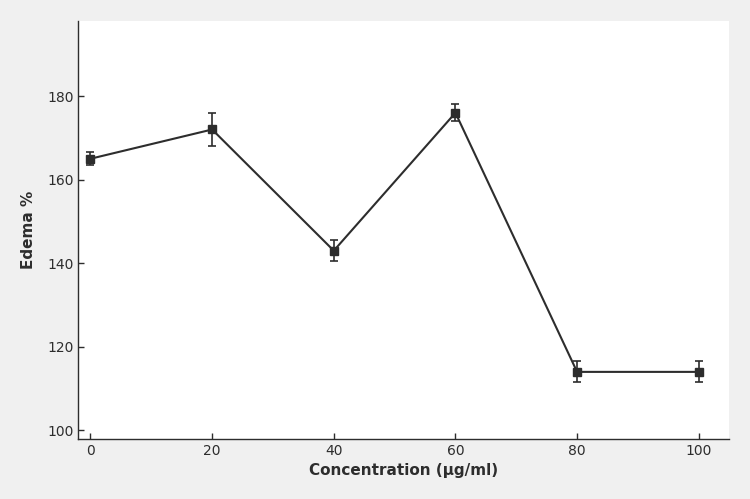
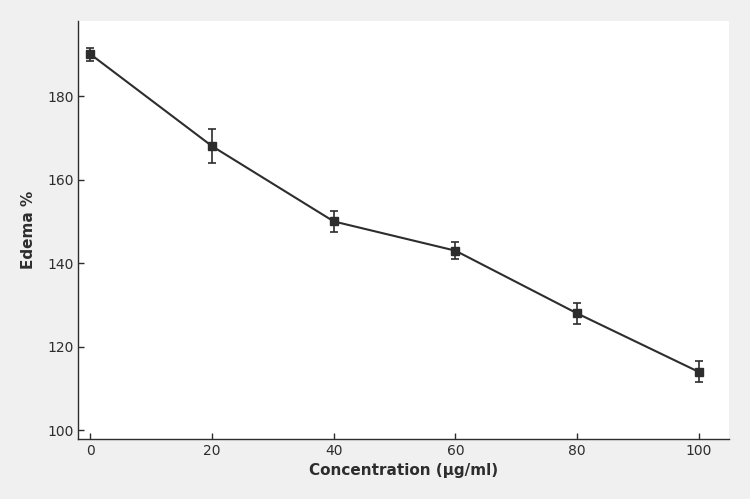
0: 165 -> 190
20: 172 -> 168
40: 143 -> 150
60: 176 -> 143
80: 114 -> 128
